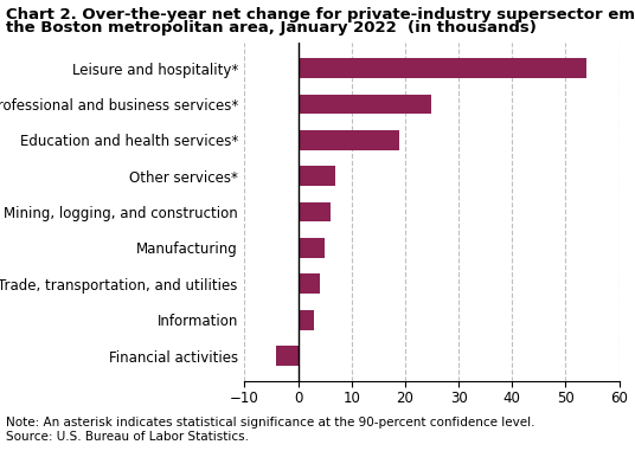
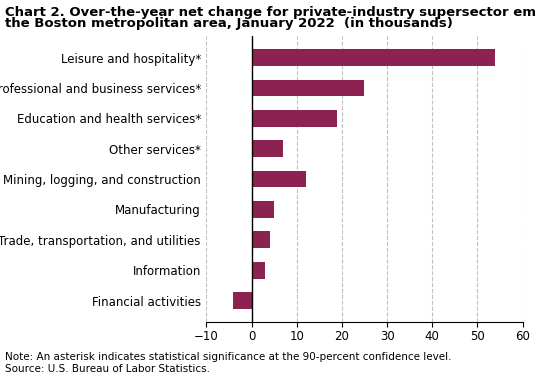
Mining, logging, and construction: 6 -> 12
